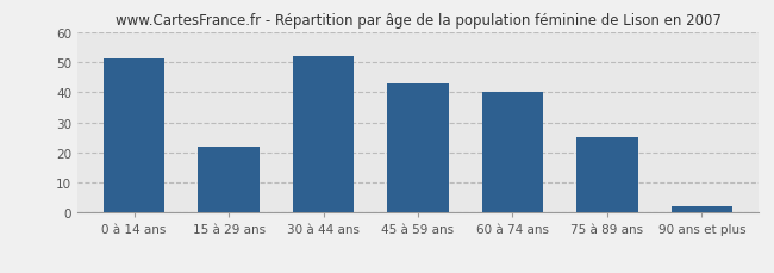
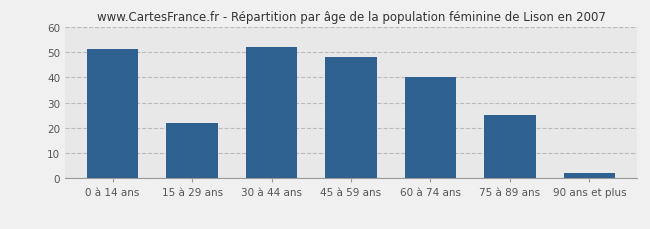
45 à 59 ans: 43 -> 48
